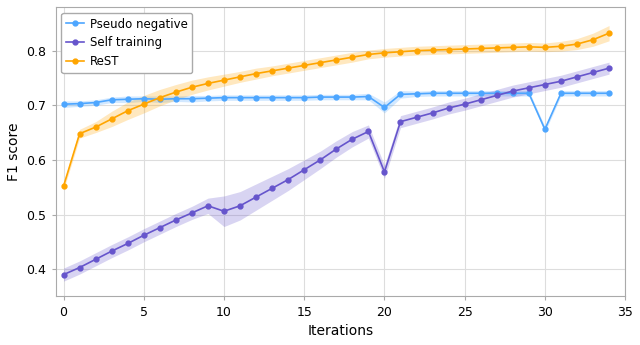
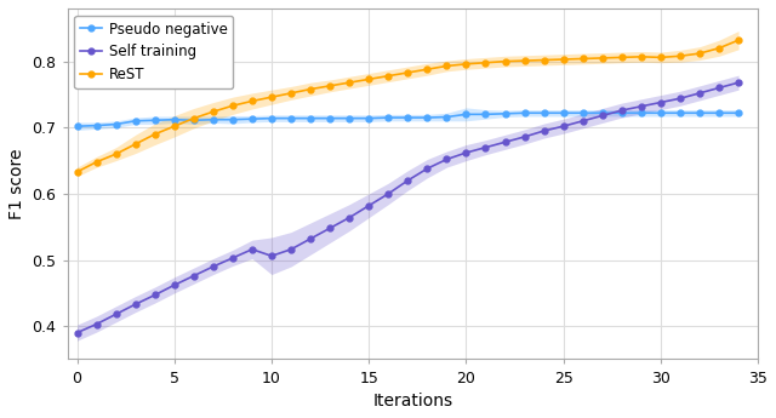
ReST/0: 0.552 -> 0.633
Pseudo negative/20: 0.696 -> 0.720
Self training/20: 0.578 -> 0.662
Pseudo negative/30: 0.656 -> 0.722
